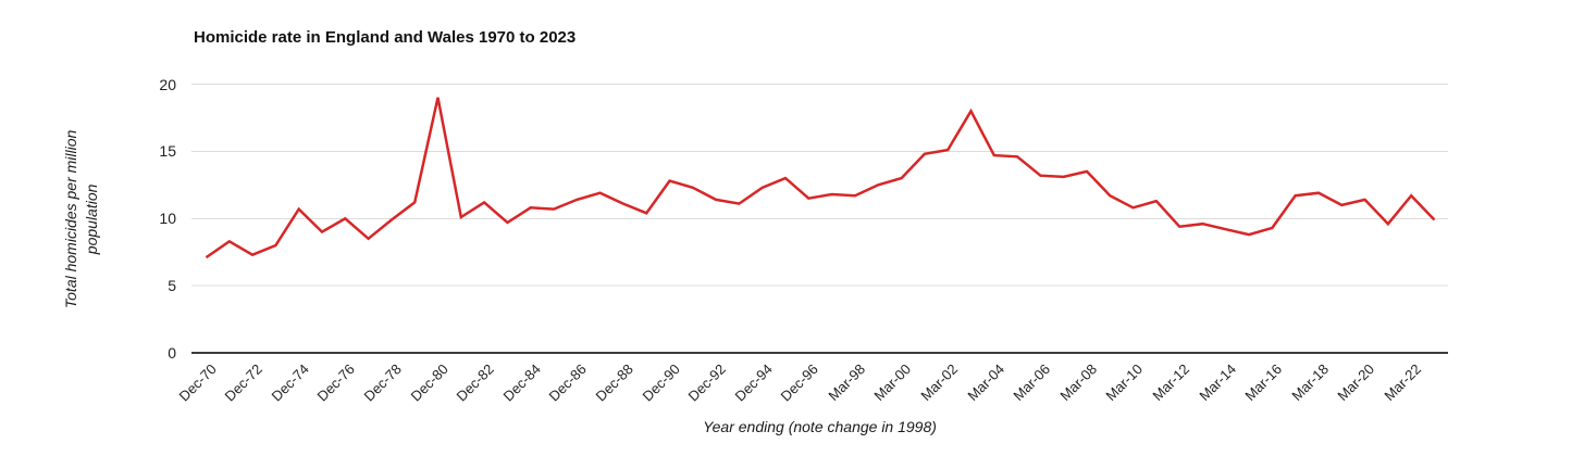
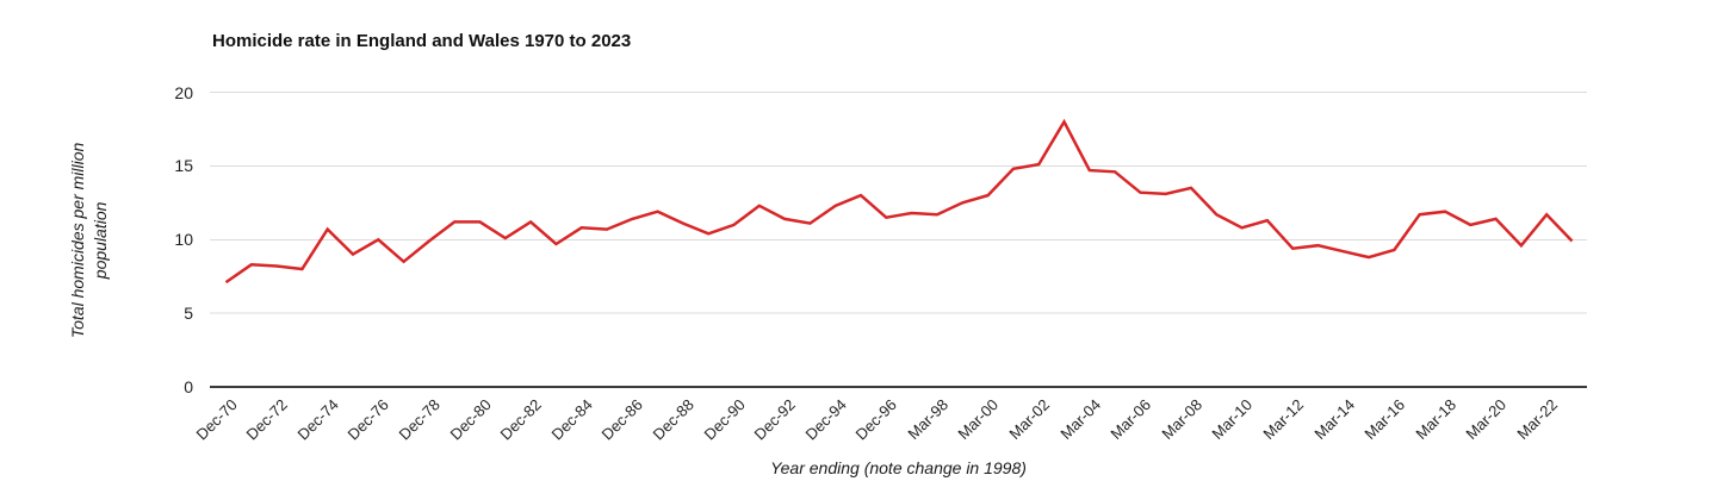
Dec-72: 7.3 -> 8.2
Dec-80: 19.0 -> 11.2
Dec-90: 12.8 -> 11.0
